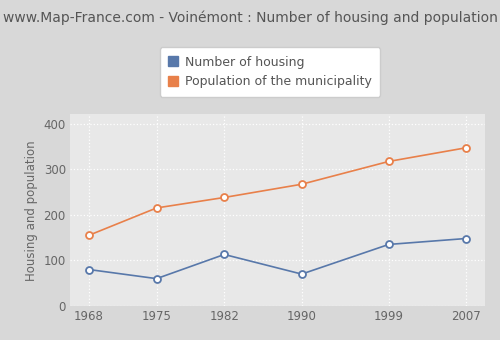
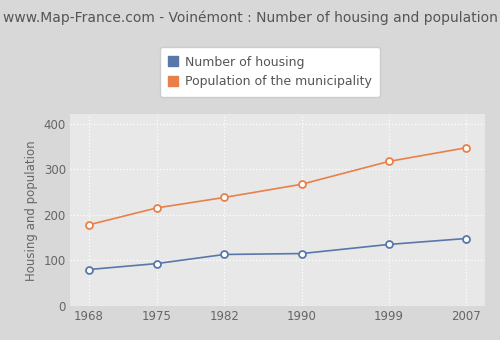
Population of the municipality/1968: 155 -> 178
Number of housing/1975: 60 -> 93
Number of housing/1990: 70 -> 115
